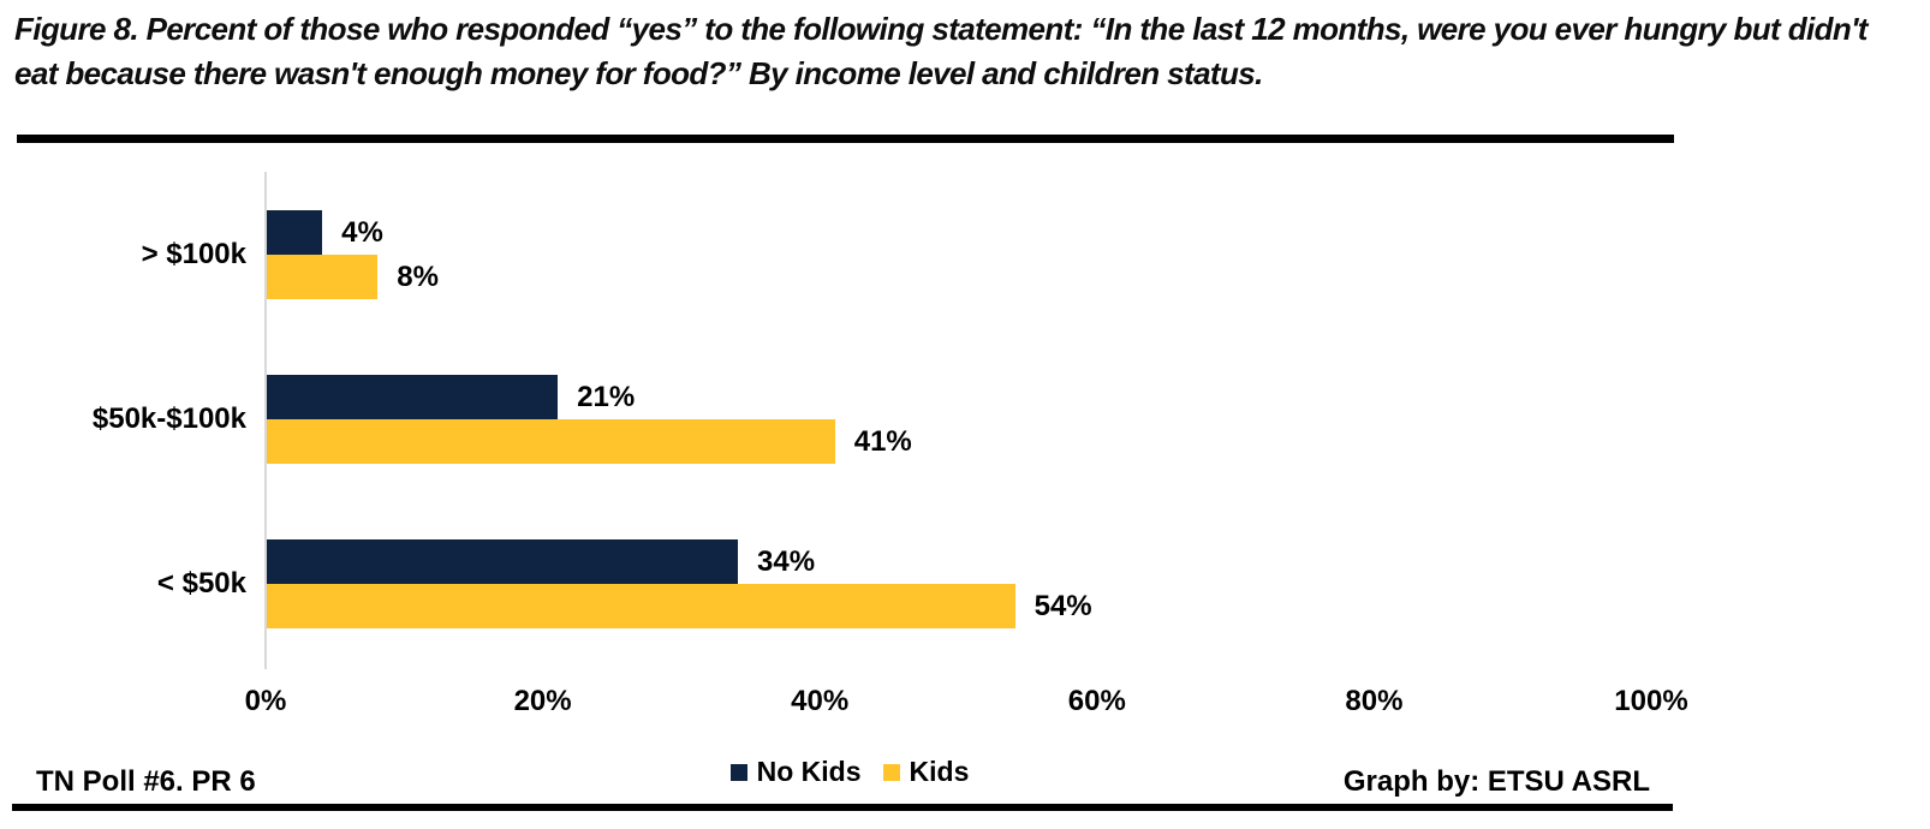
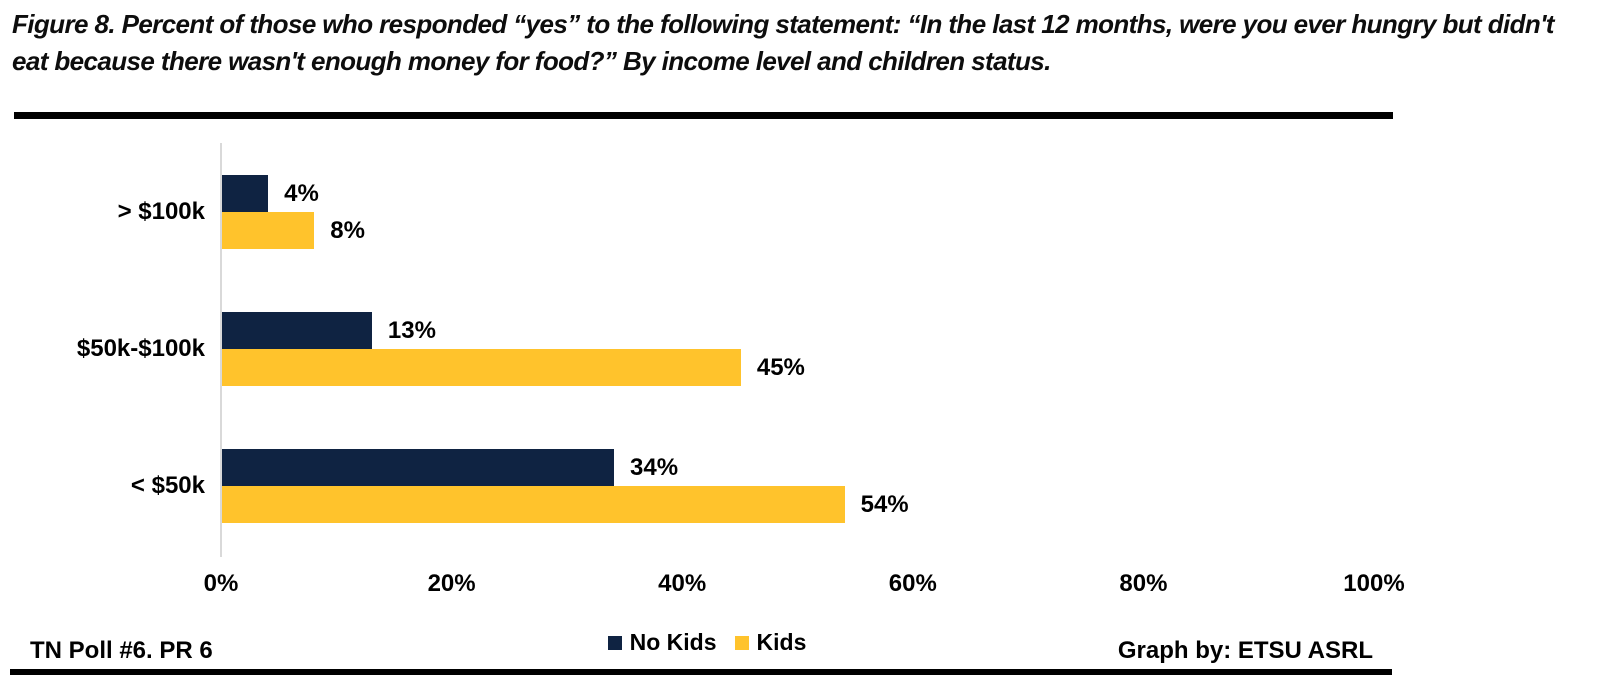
No Kids/$50k-$100k: 21% -> 13%
Kids/$50k-$100k: 41% -> 45%
